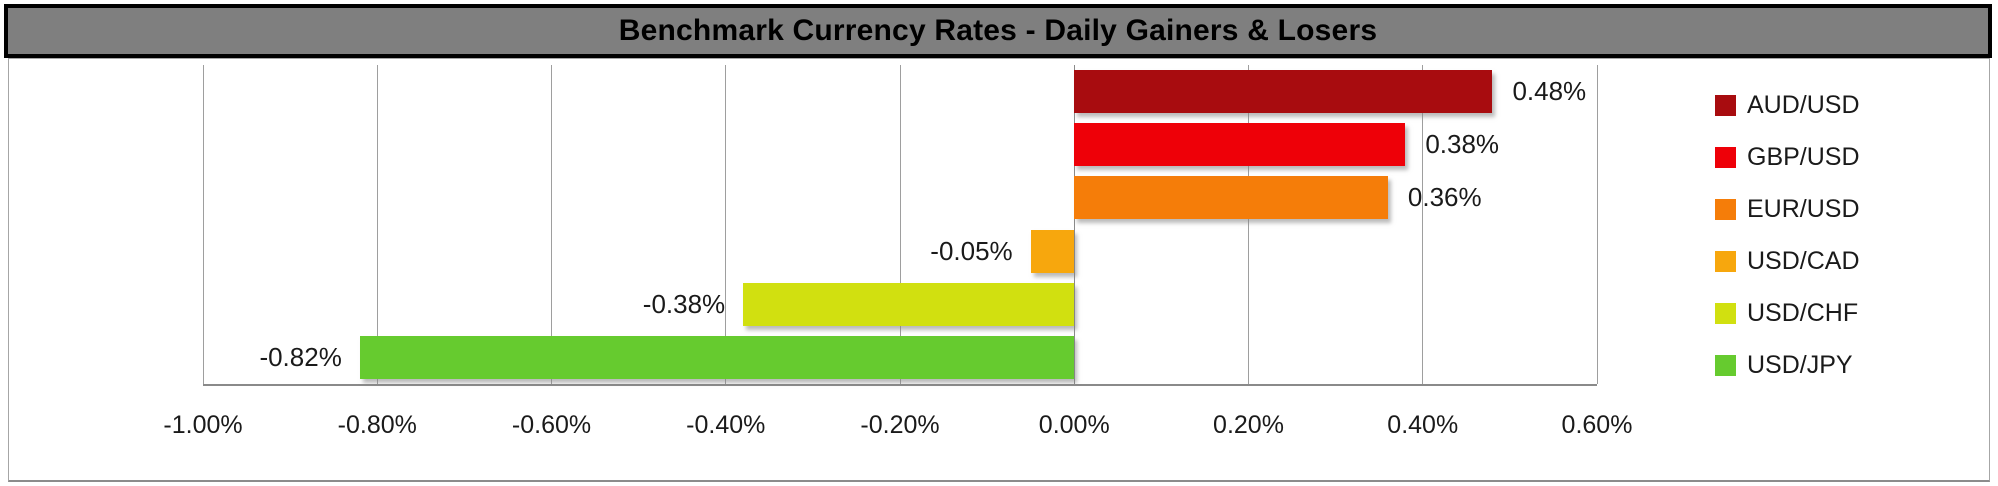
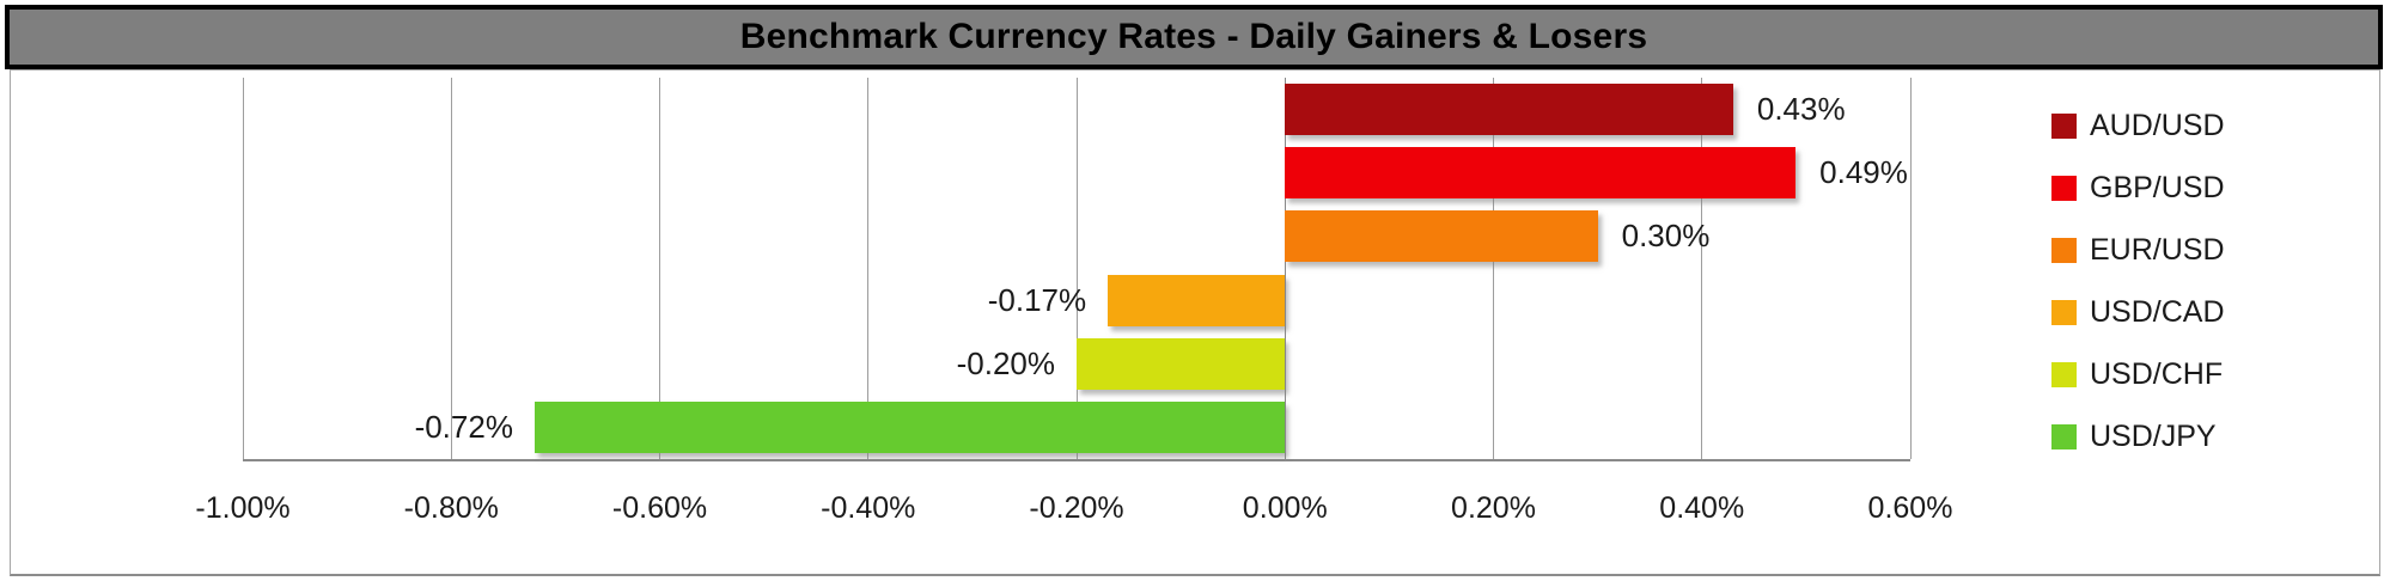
AUD/USD: 0.48% -> 0.43%
GBP/USD: 0.38% -> 0.49%
EUR/USD: 0.36% -> 0.30%
USD/CAD: -0.05% -> -0.17%
USD/CHF: -0.38% -> -0.20%
USD/JPY: -0.82% -> -0.72%
